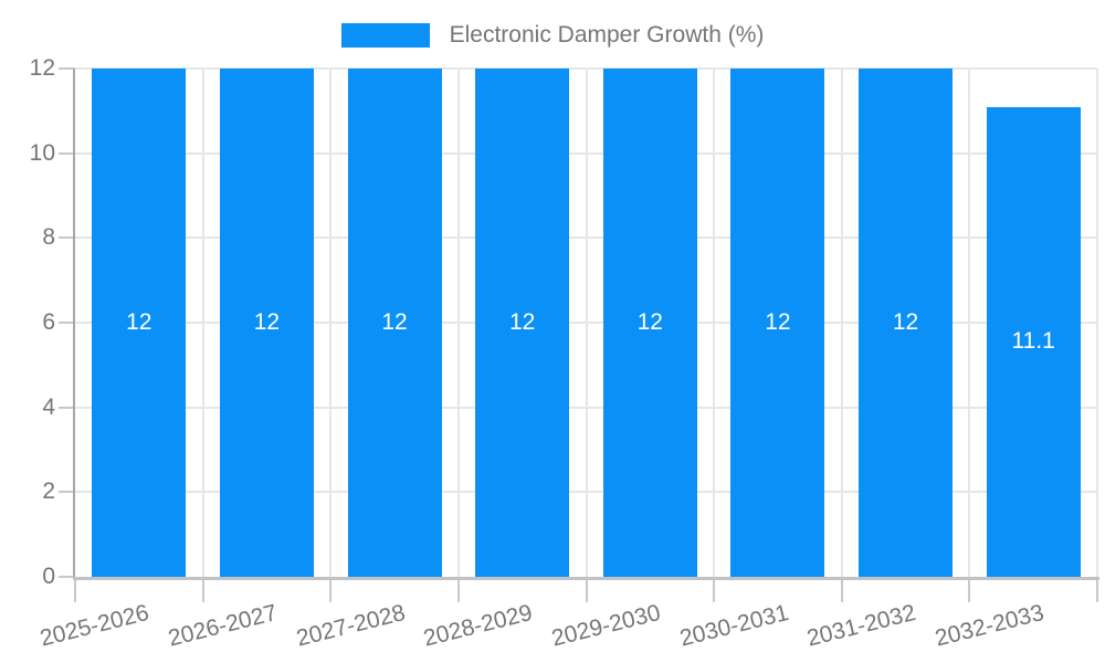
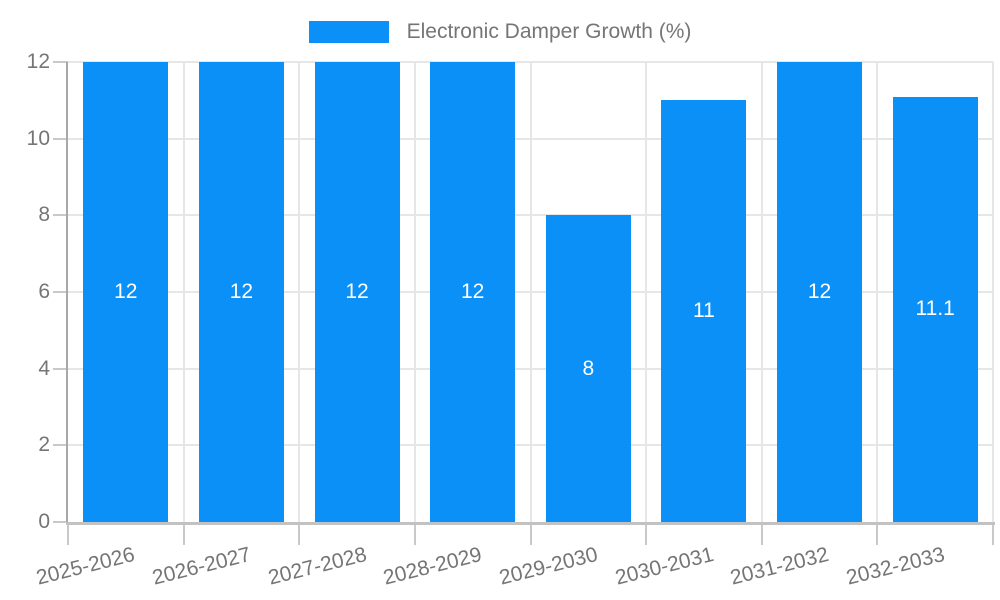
2029-2030: 12 -> 8
2030-2031: 12 -> 11
